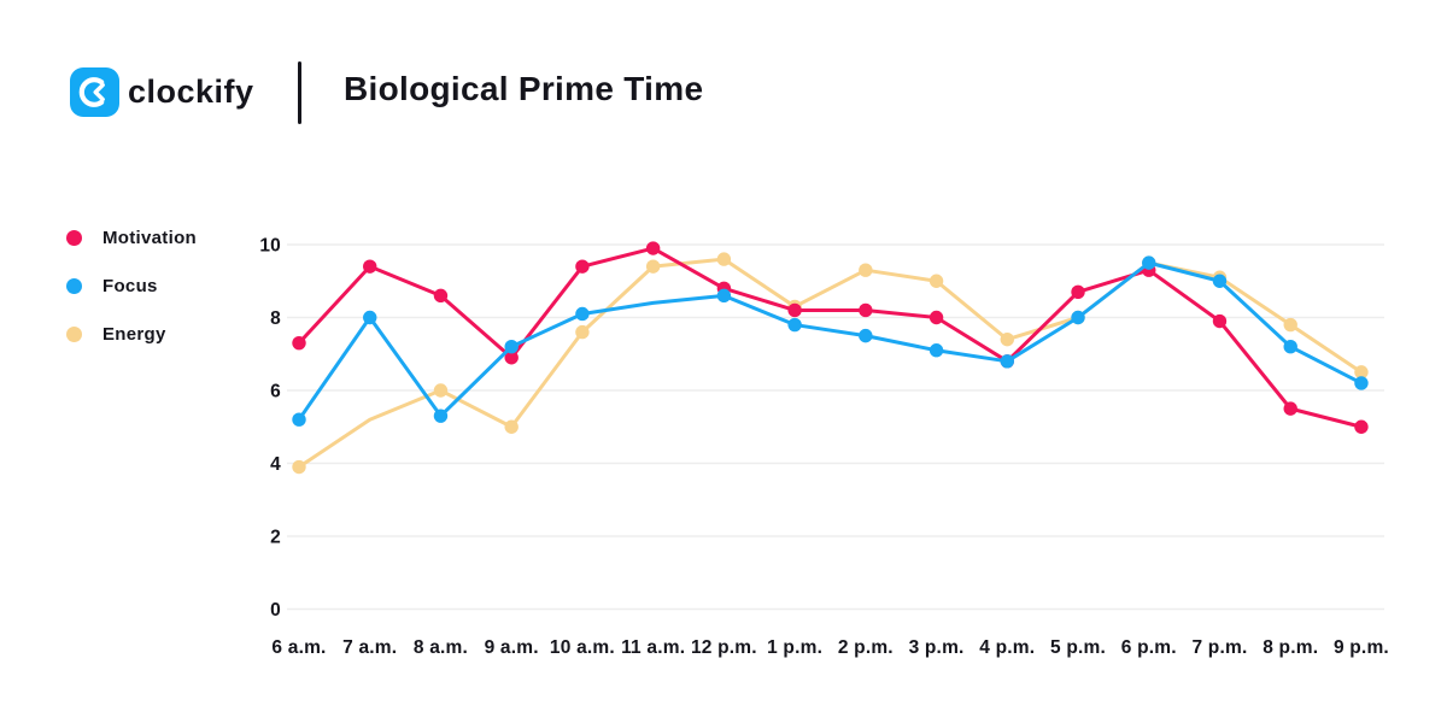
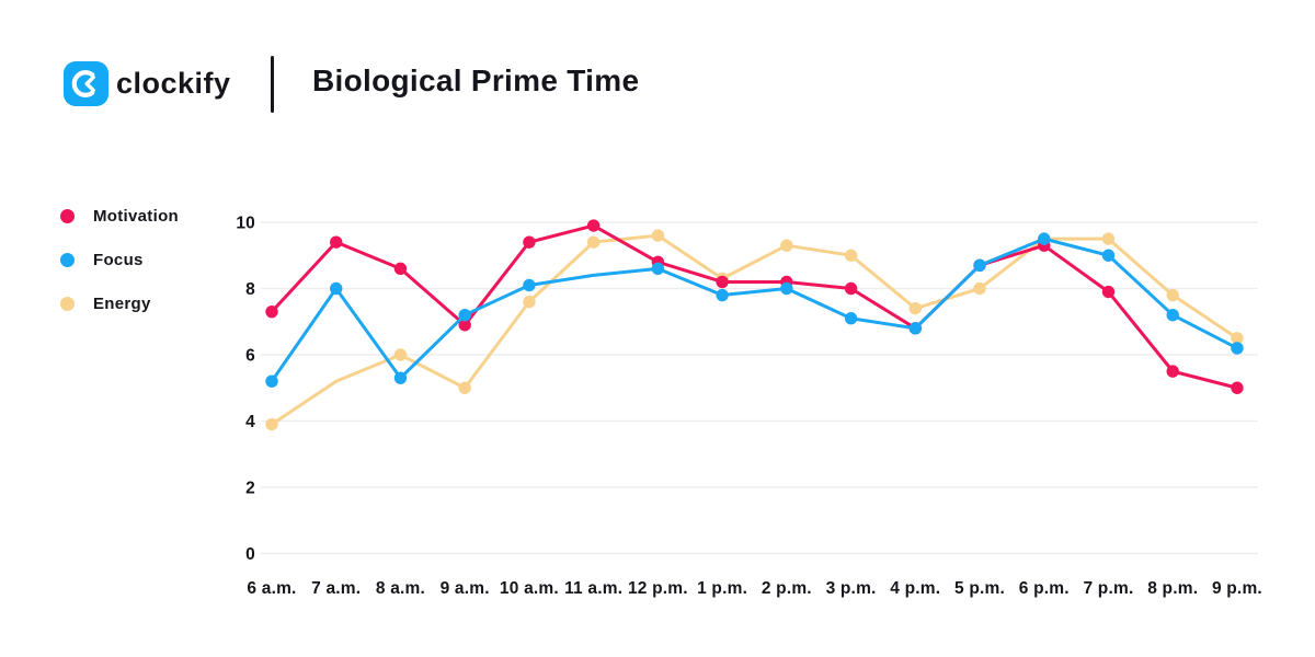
Focus/2 p.m.: 7.5 -> 8.0
Focus/5 p.m.: 8.0 -> 8.7
Energy/7 p.m.: 9.1 -> 9.5
